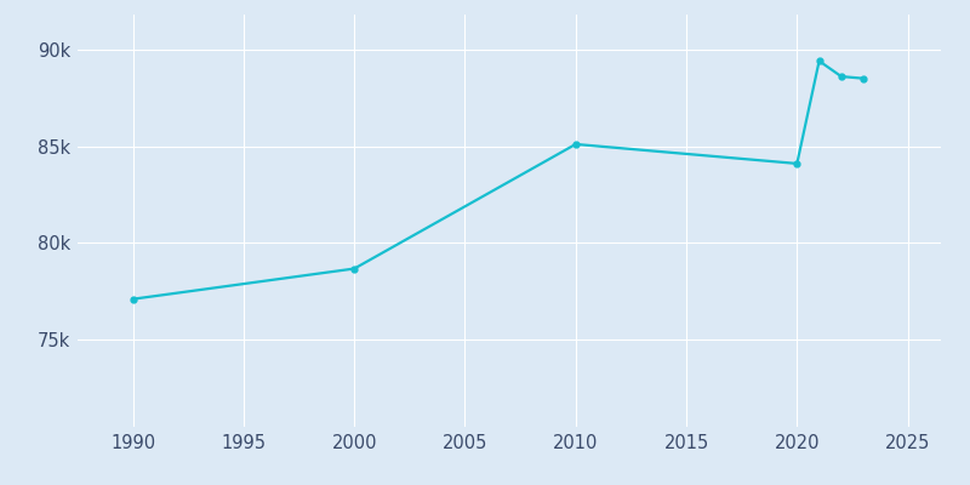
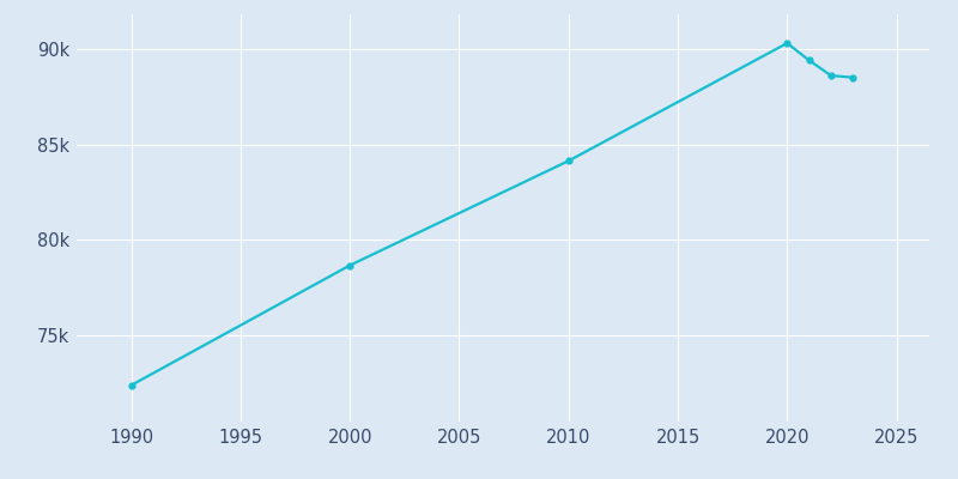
1990: 77.1k -> 72.4k
2010: 85.1k -> 84.1k
2020: 84.1k -> 90.3k
